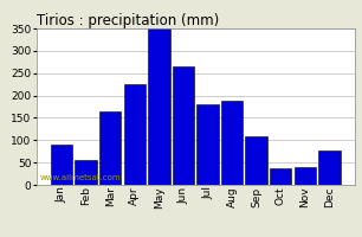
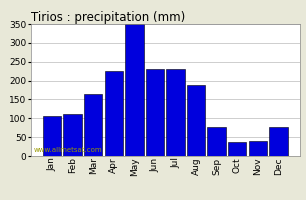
Jan: 90 -> 107
Feb: 55 -> 112
Jun: 265 -> 230
Jul: 180 -> 230
Sep: 110 -> 78
